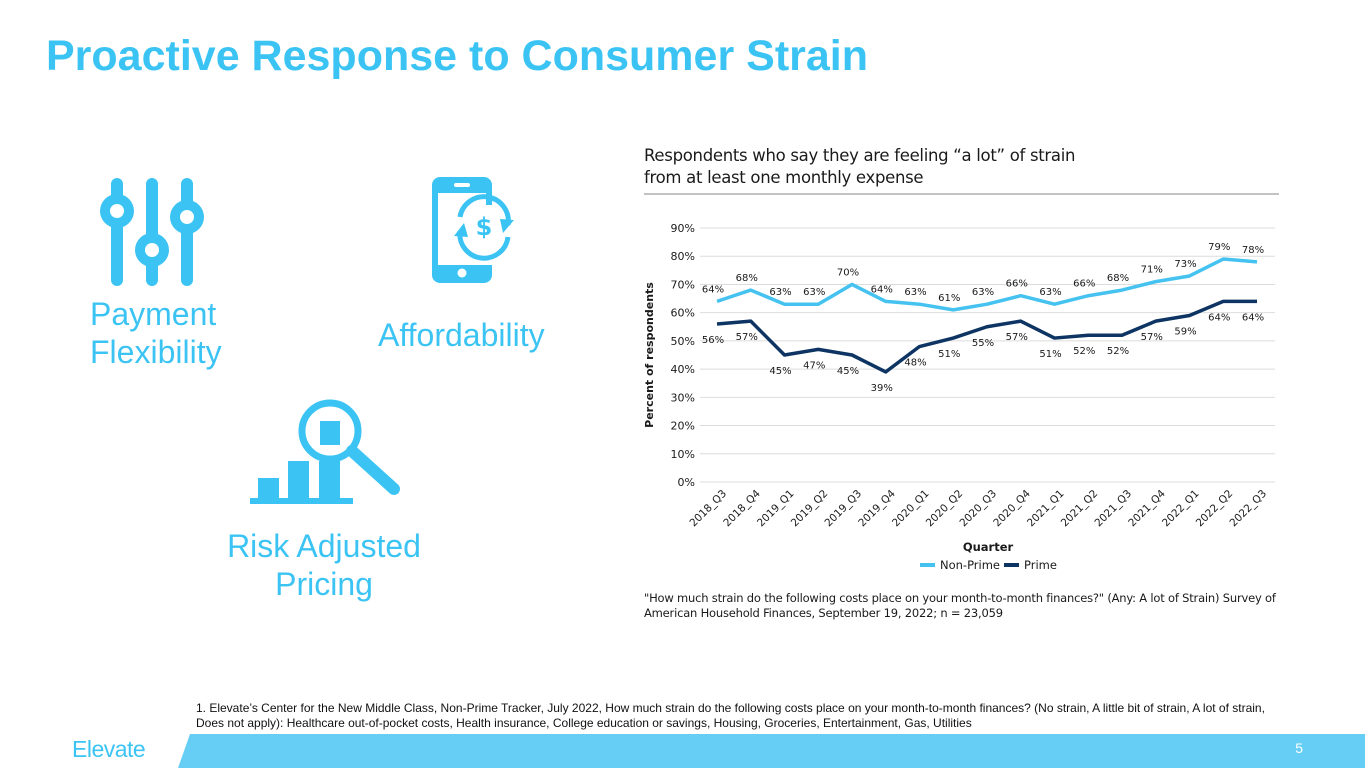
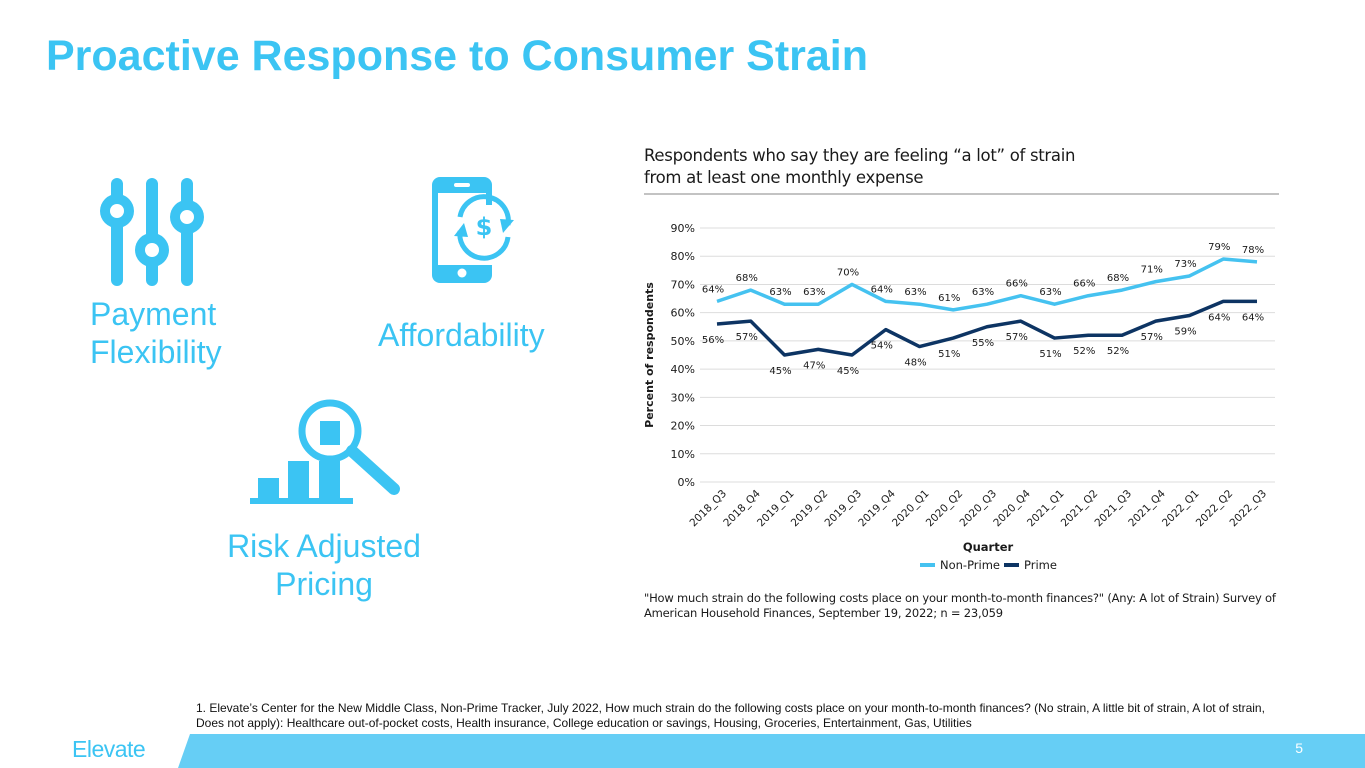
Prime/2019_Q4: 39% -> 54%
